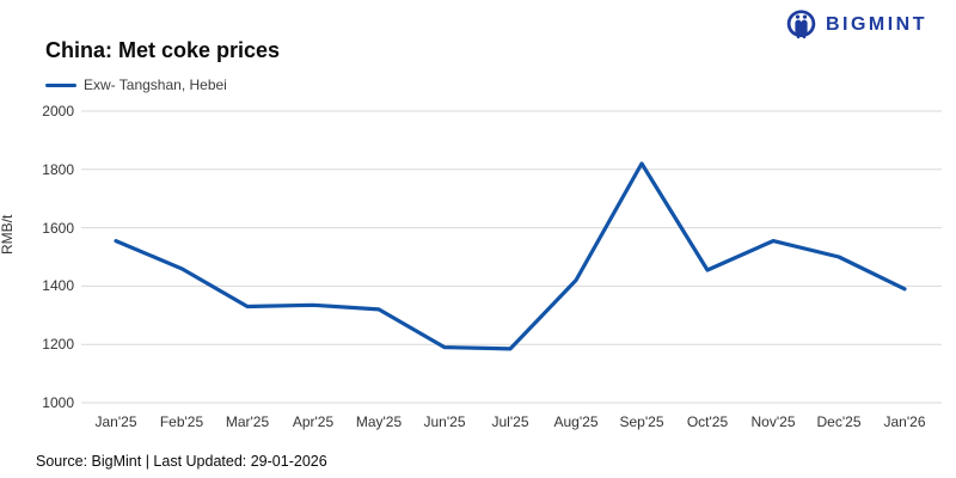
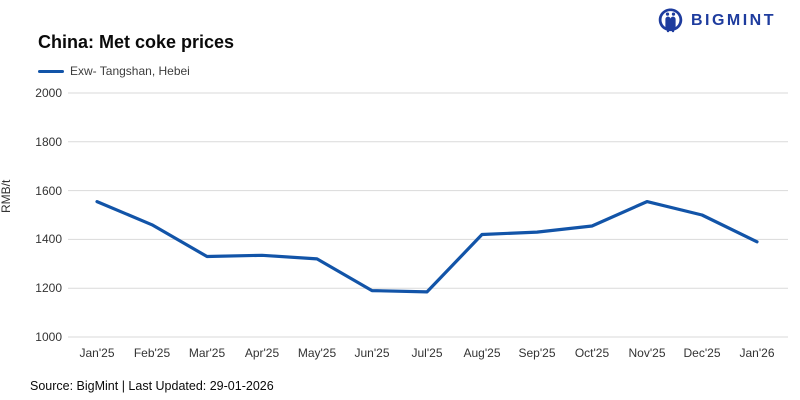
Sep'25: 1820 -> 1430
